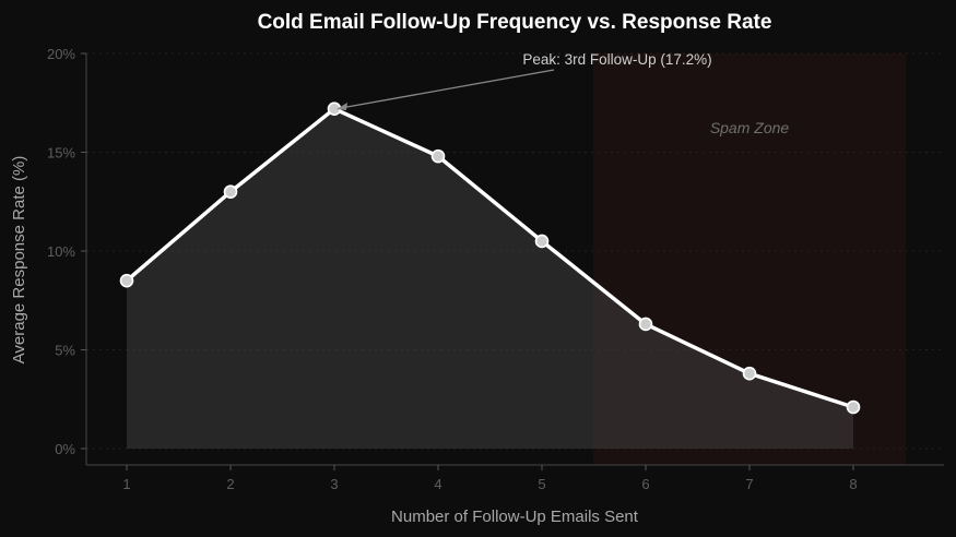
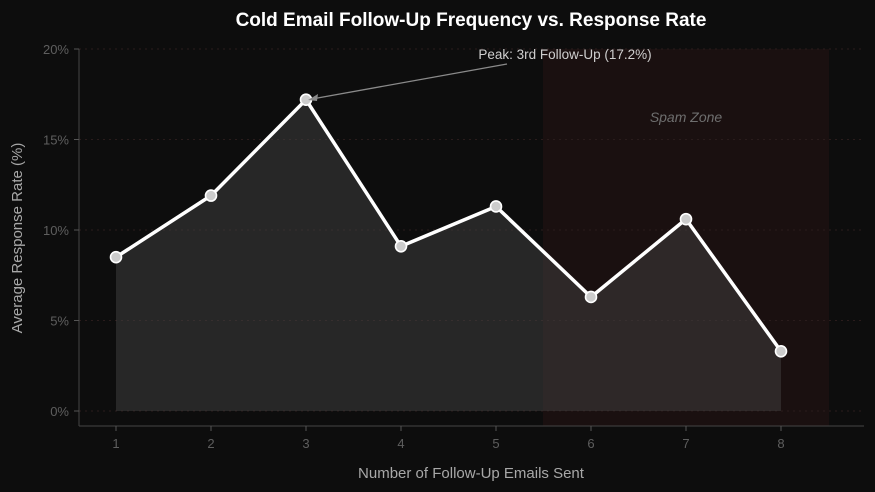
2: 13.0% -> 11.9%
4: 14.8% -> 9.1%
5: 10.5% -> 11.3%
7: 3.8% -> 10.6%
8: 2.1% -> 3.3%
